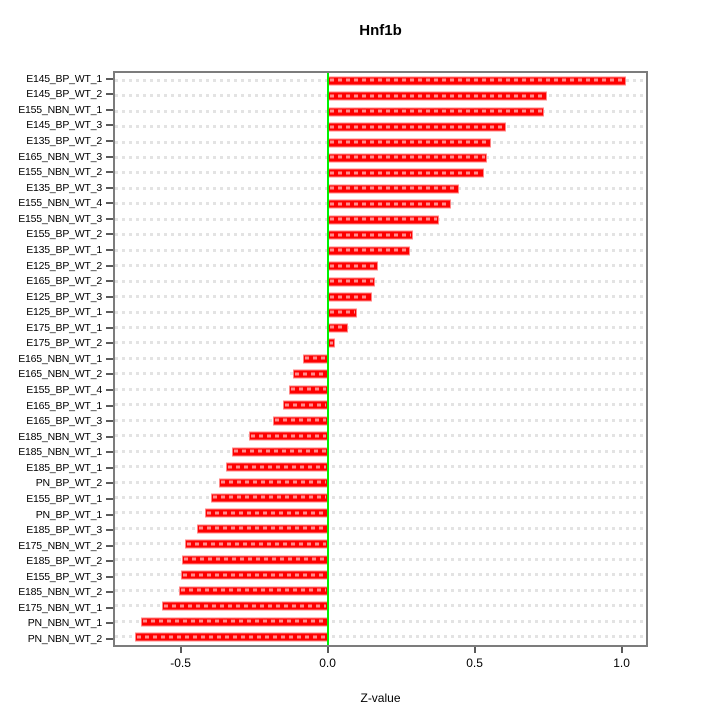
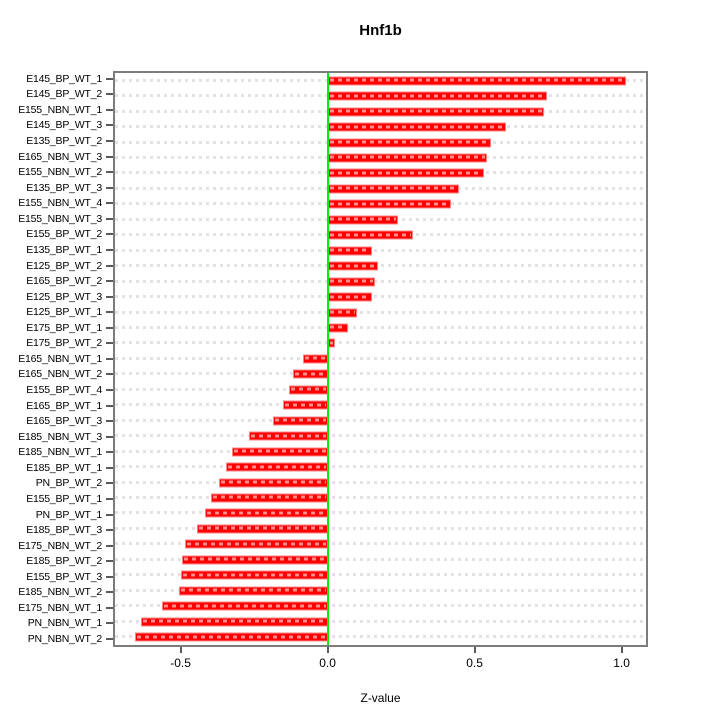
E155_NBN_WT_3: 0.38 -> 0.24
E135_BP_WT_1: 0.28 -> 0.15
